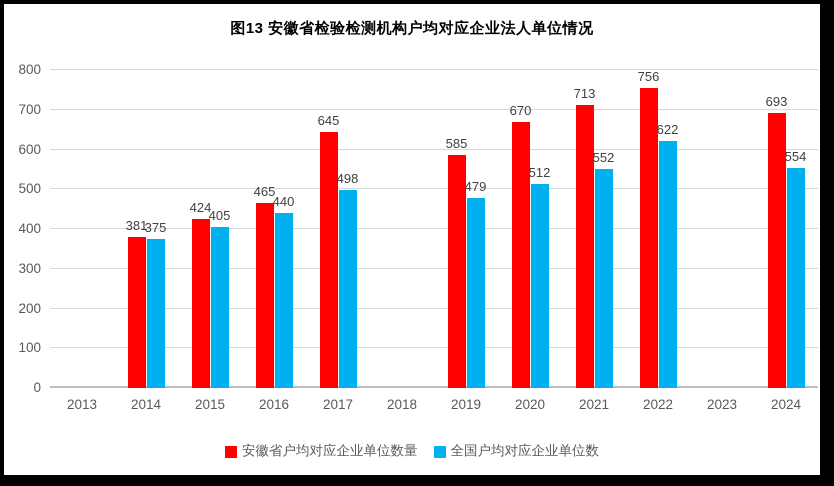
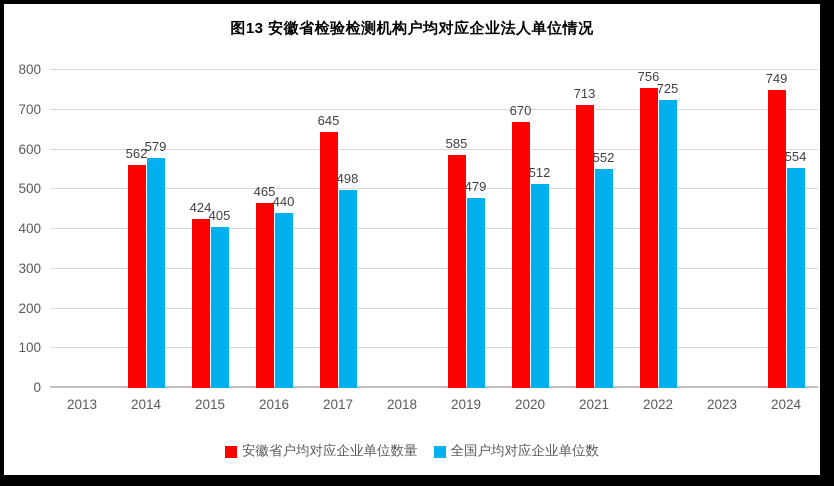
安徽省户均对应企业单位数量/2014: 381 -> 562
全国户均对应企业单位数/2014: 375 -> 579
全国户均对应企业单位数/2022: 622 -> 725
安徽省户均对应企业单位数量/2024: 693 -> 749
